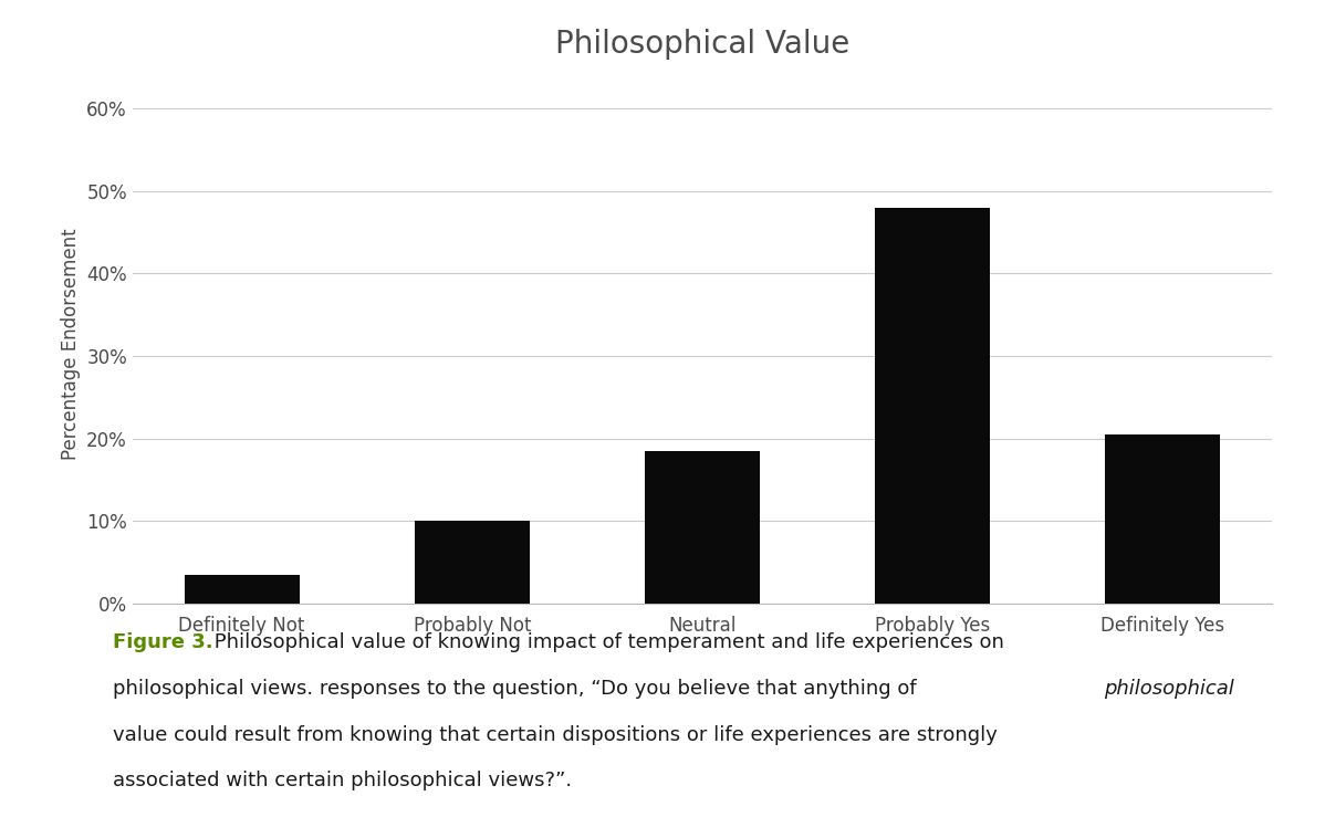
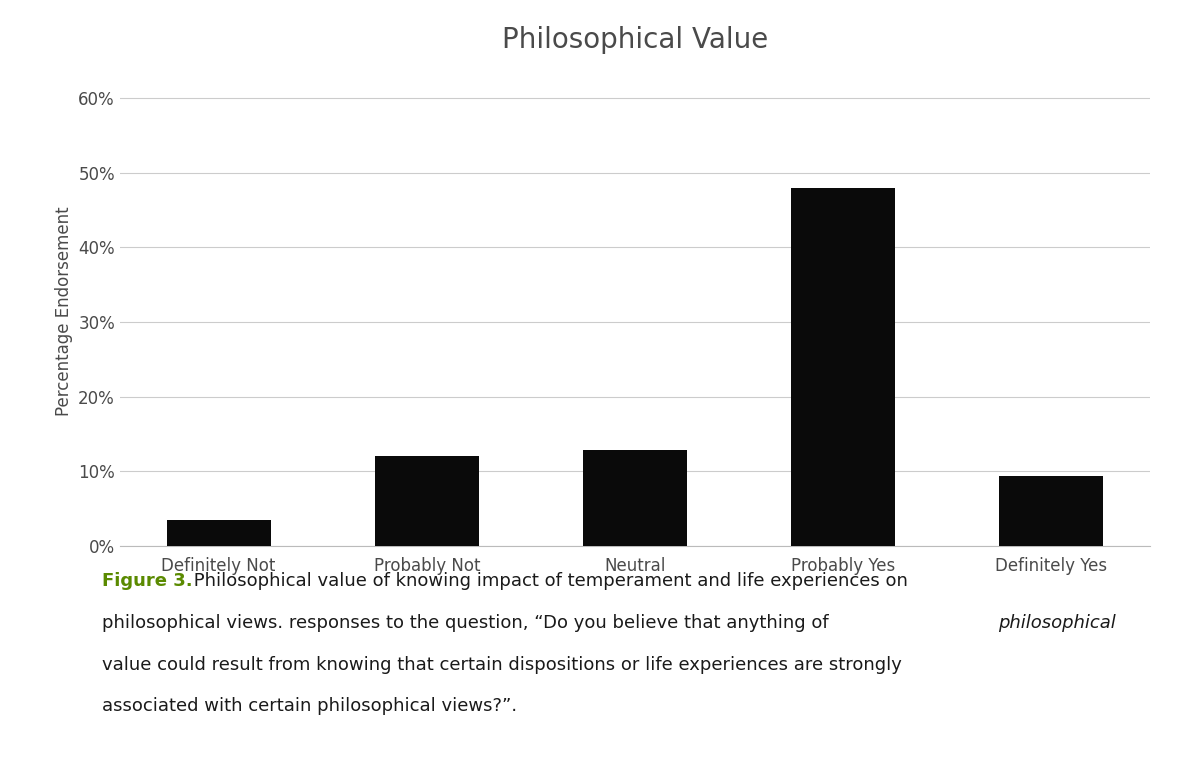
Probably Not: 10.0% -> 12.0%
Neutral: 18.5% -> 12.8%
Definitely Yes: 20.5% -> 9.4%
